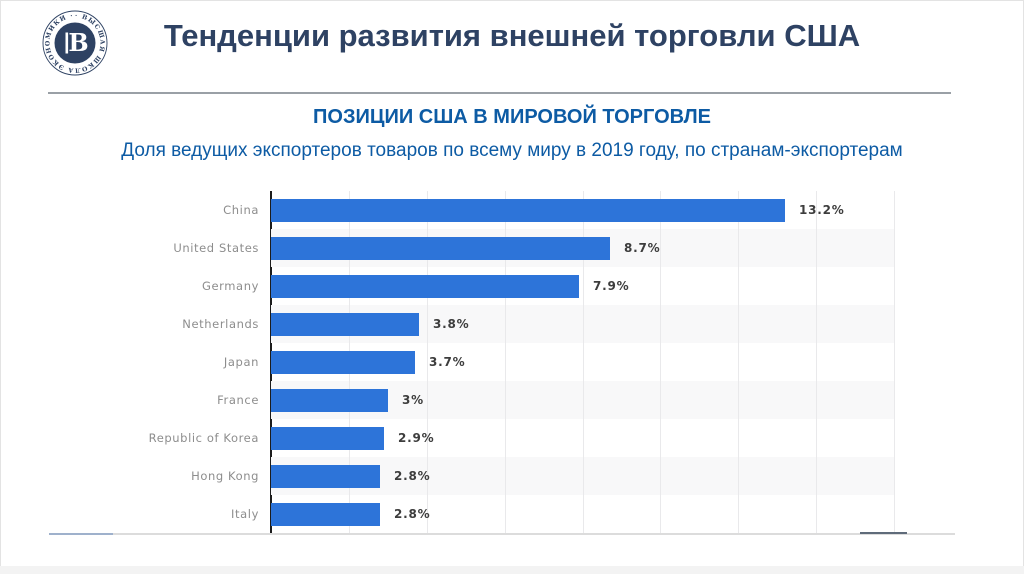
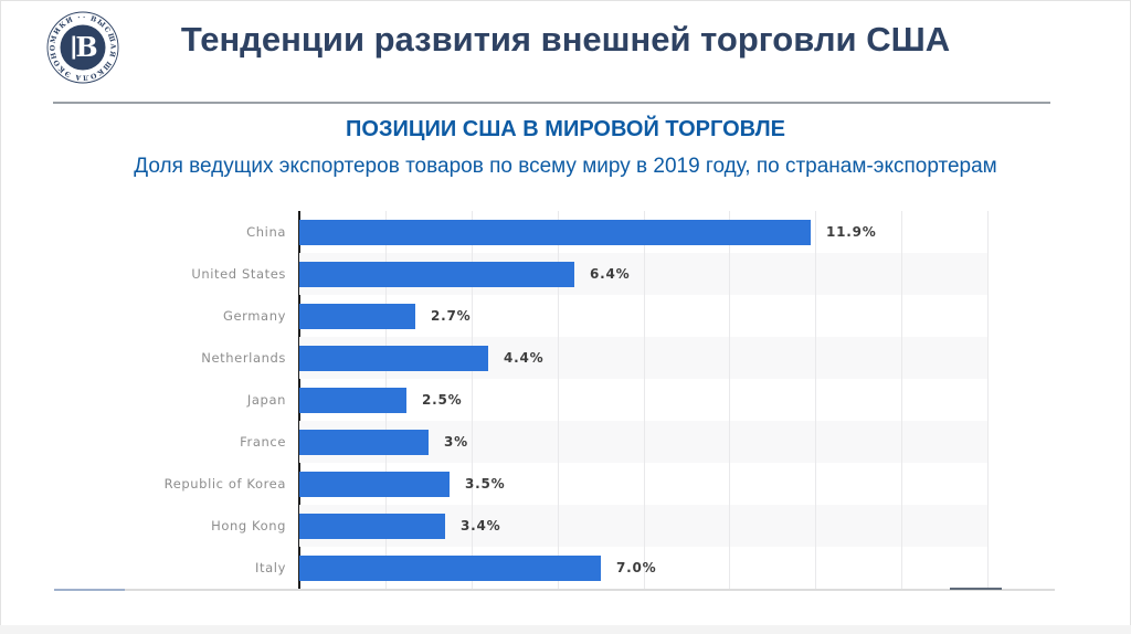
China: 13.2% -> 11.9%
United States: 8.7% -> 6.4%
Germany: 7.9% -> 2.7%
Netherlands: 3.8% -> 4.4%
Japan: 3.7% -> 2.5%
Republic of Korea: 2.9% -> 3.5%
Hong Kong: 2.8% -> 3.4%
Italy: 2.8% -> 7.0%
